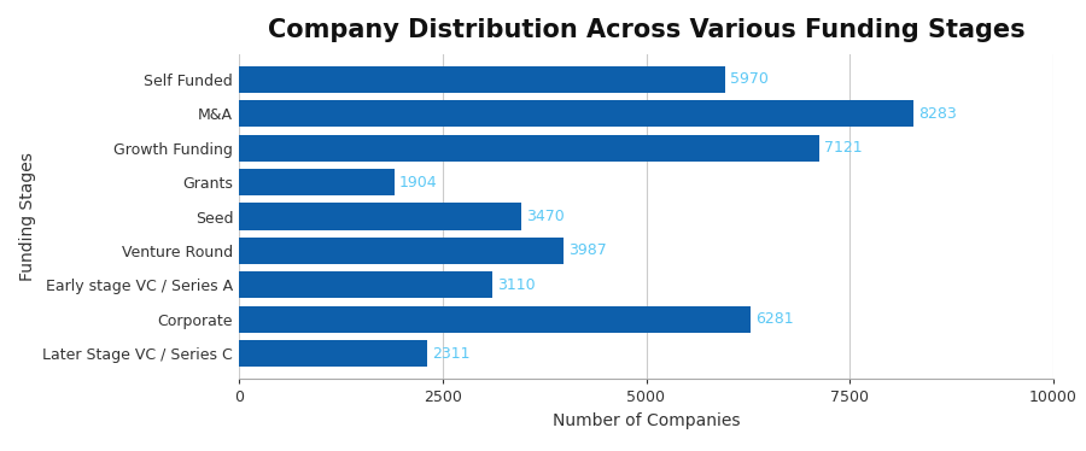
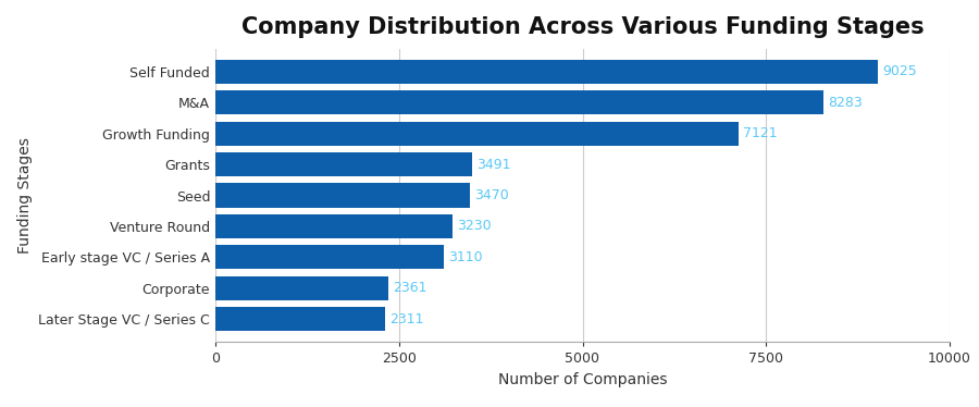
Self Funded: 5970 -> 9025
Grants: 1904 -> 3491
Venture Round: 3987 -> 3230
Corporate: 6281 -> 2361
